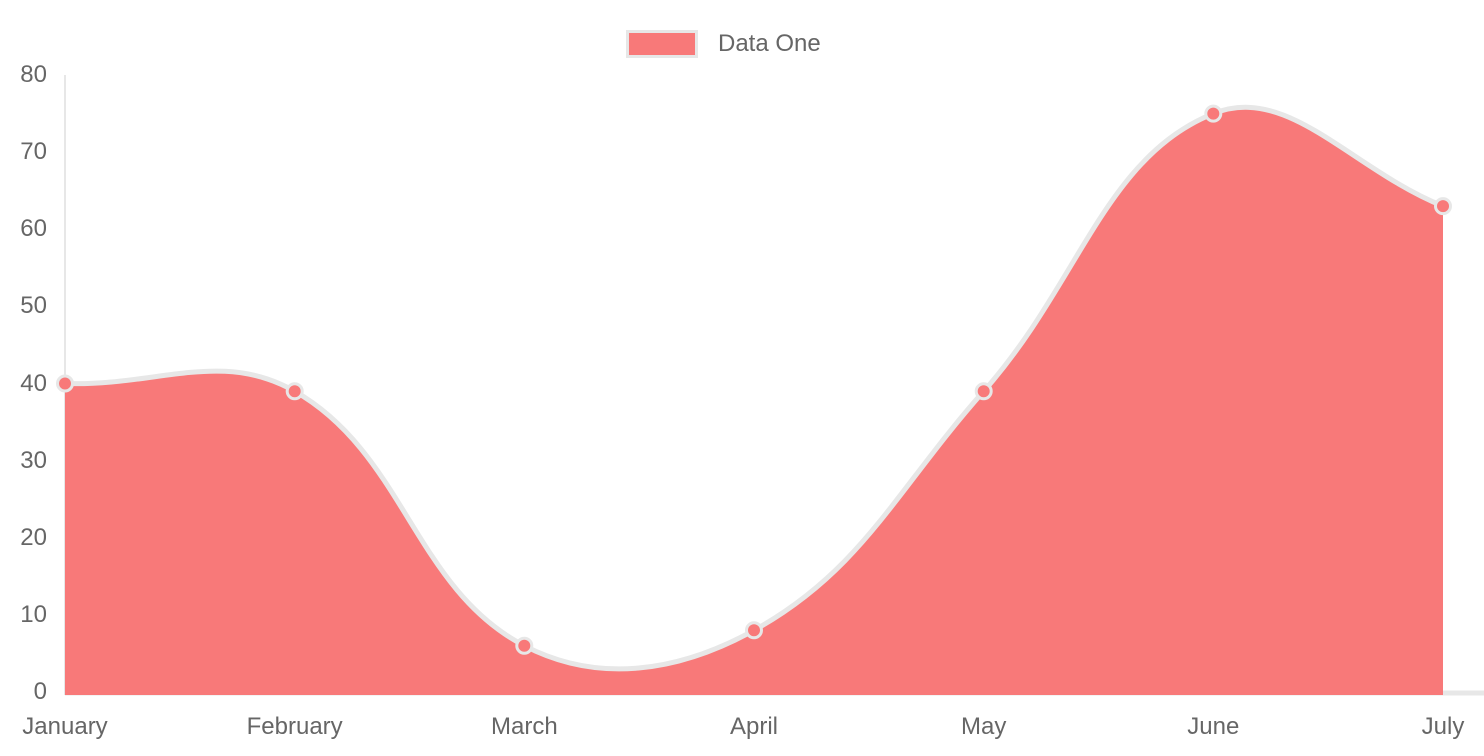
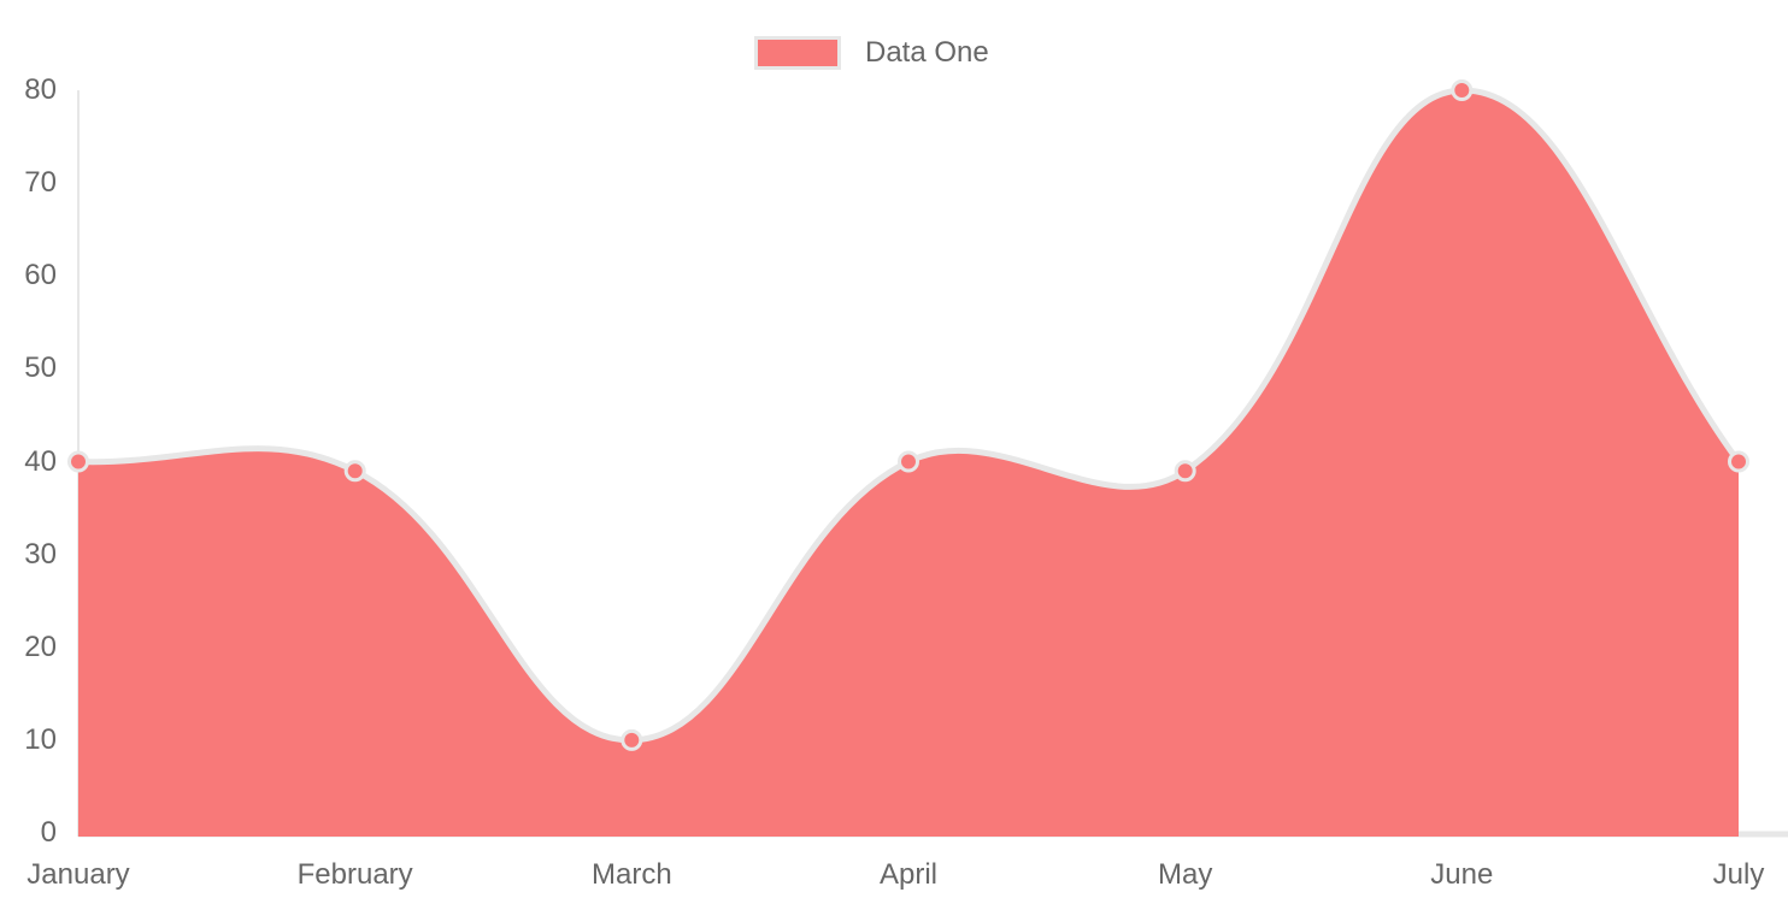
March: 6 -> 10
April: 8 -> 40
June: 75 -> 80
July: 63 -> 40
